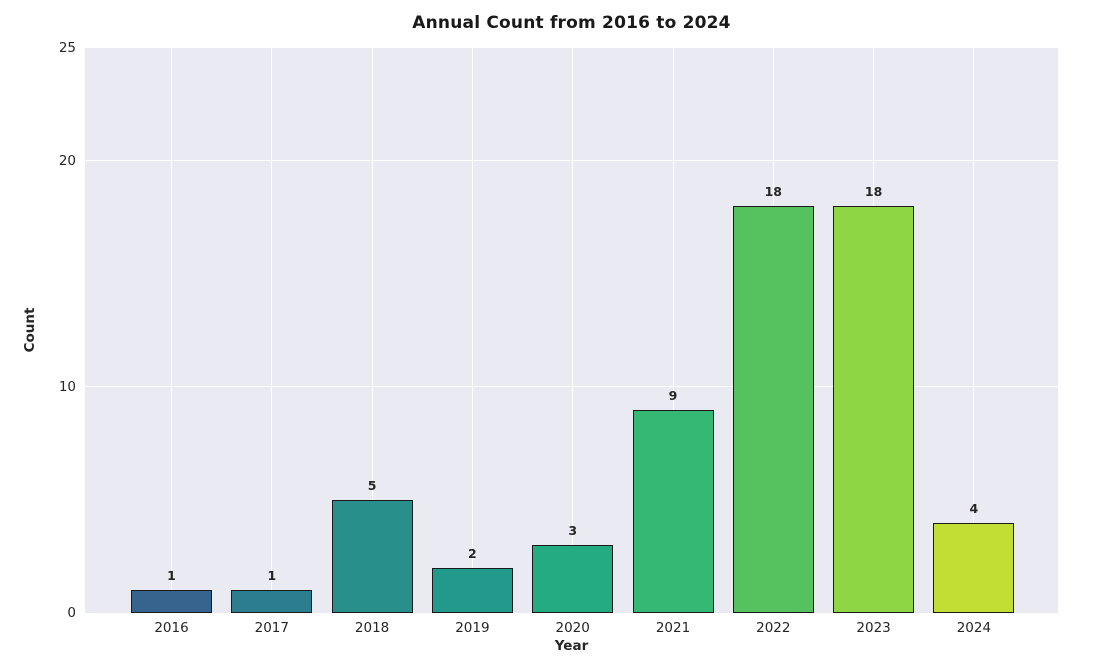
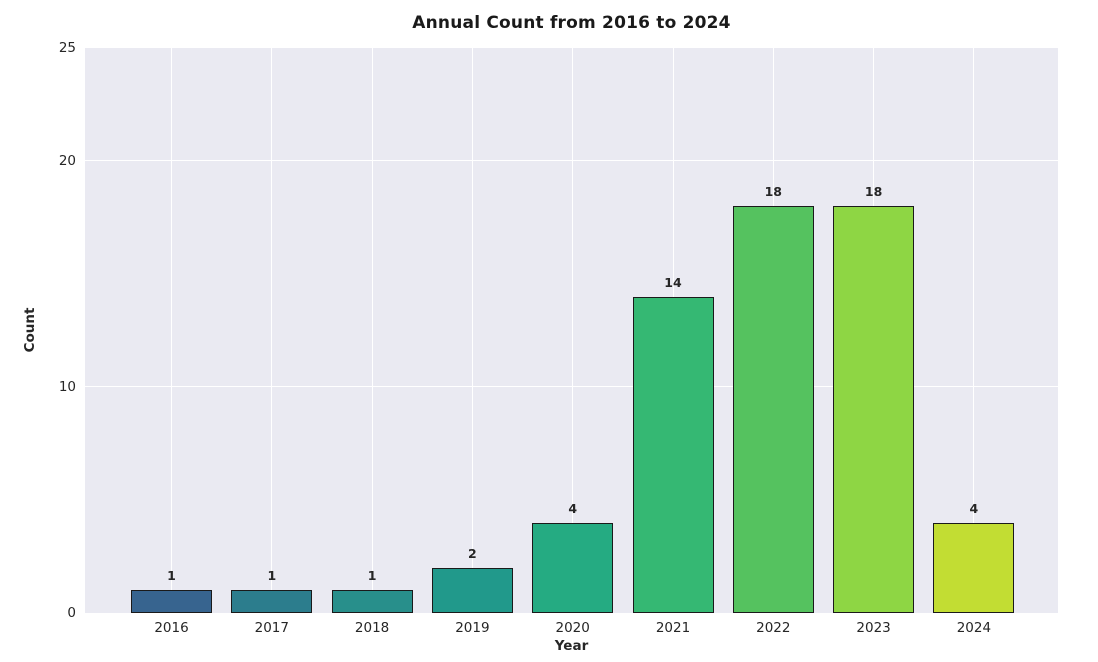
2018: 5 -> 1
2020: 3 -> 4
2021: 9 -> 14
